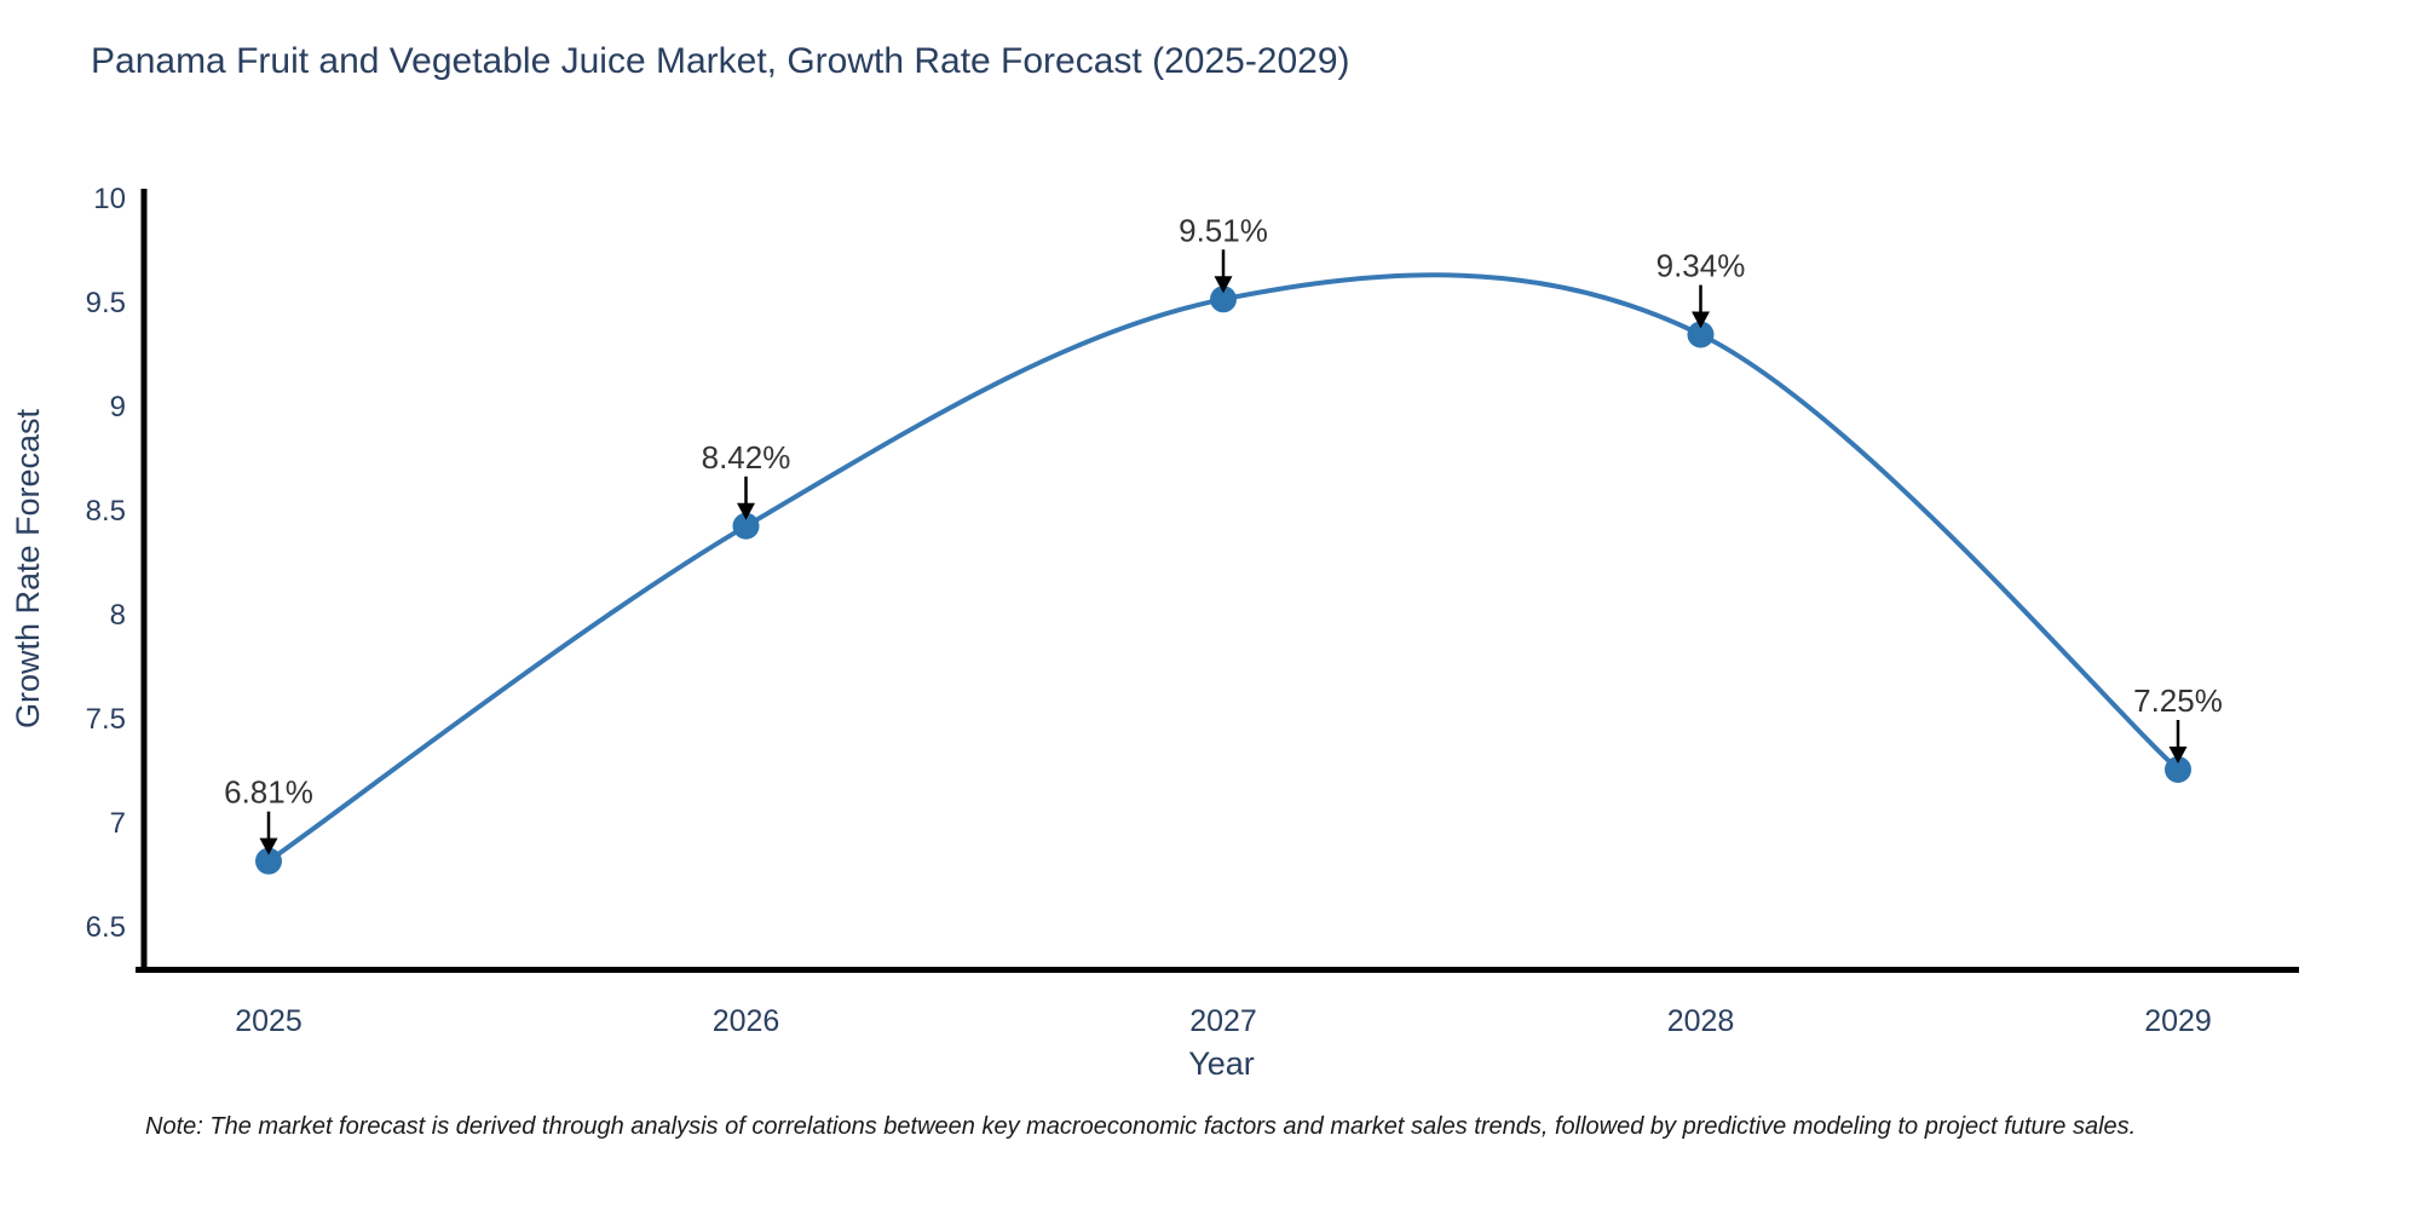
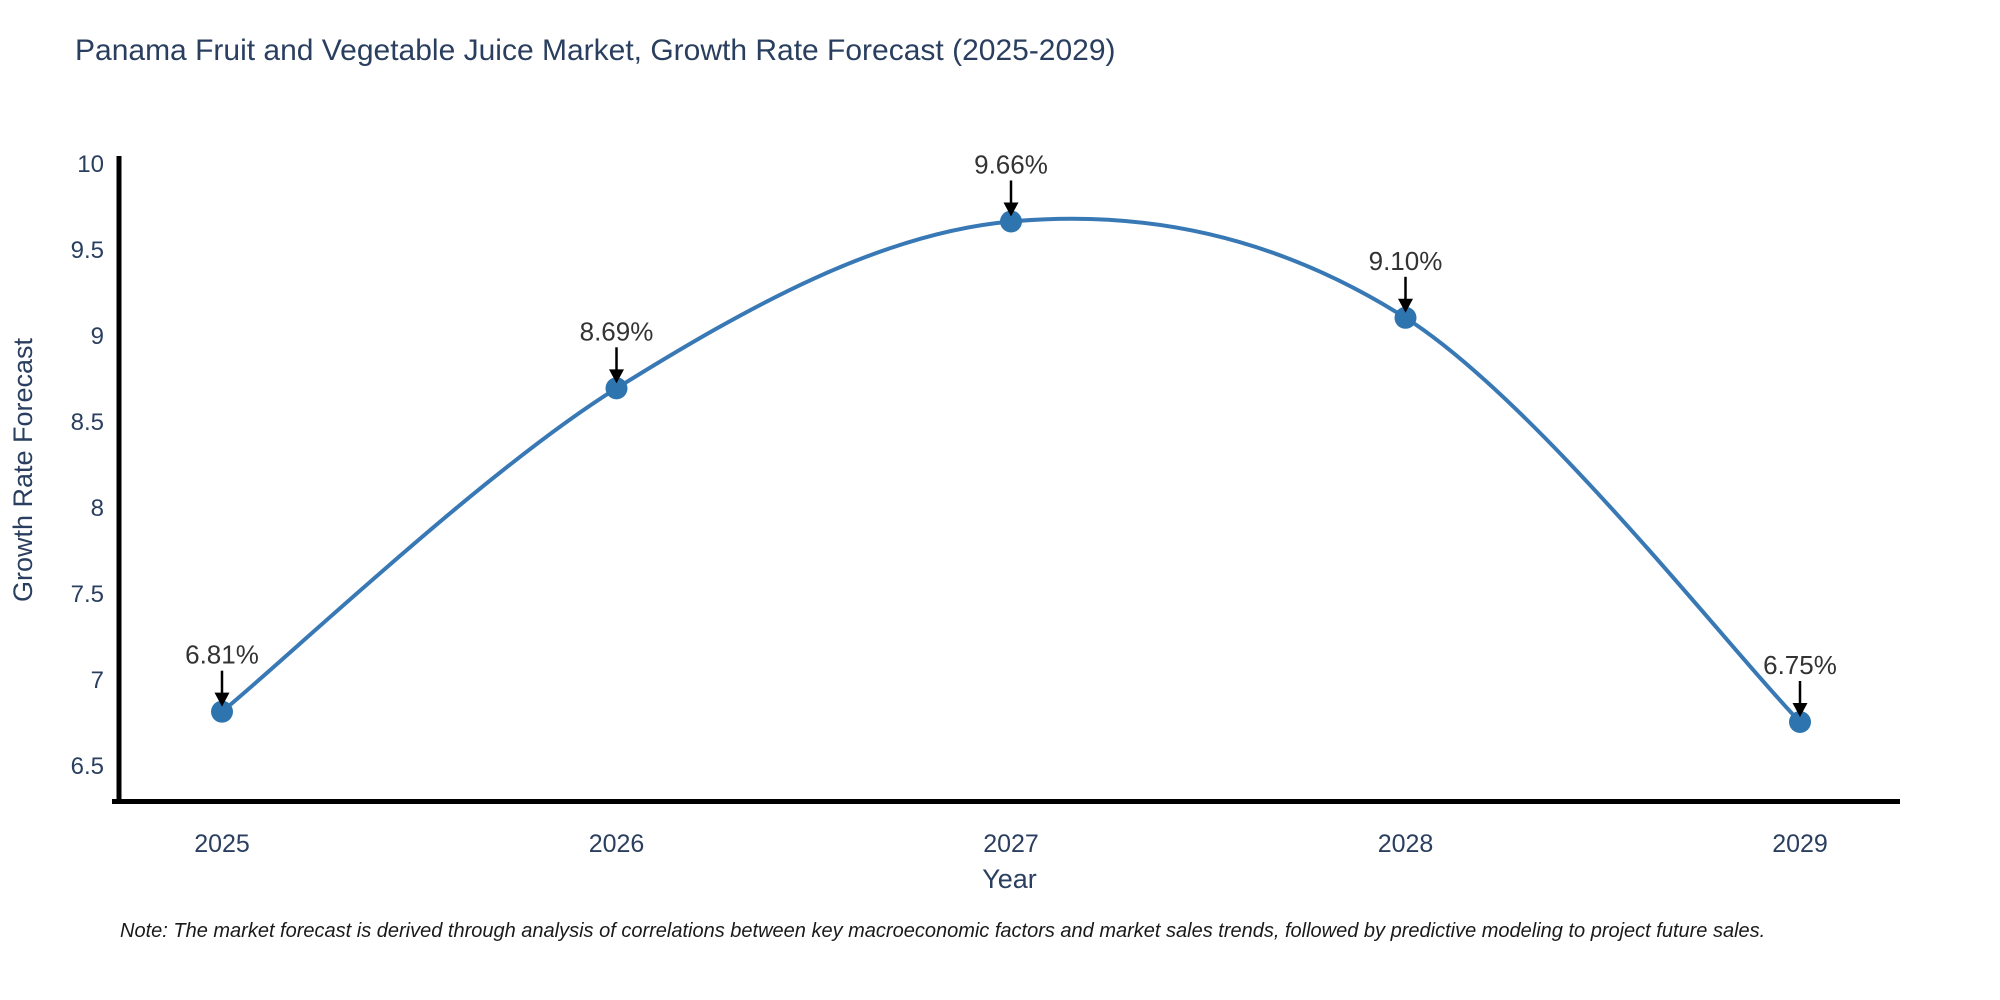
2026: 8.42% -> 8.69%
2027: 9.51% -> 9.66%
2028: 9.34% -> 9.10%
2029: 7.25% -> 6.75%
